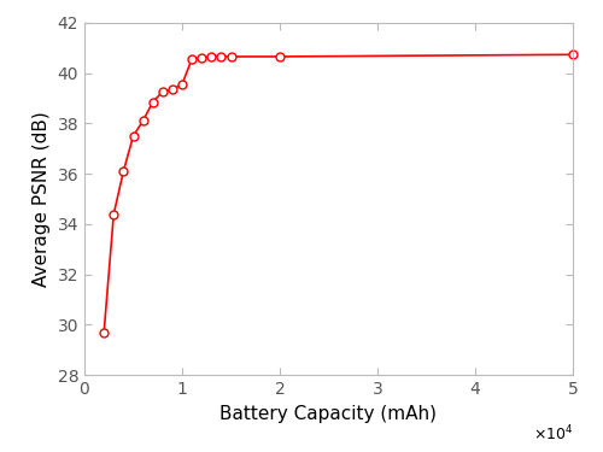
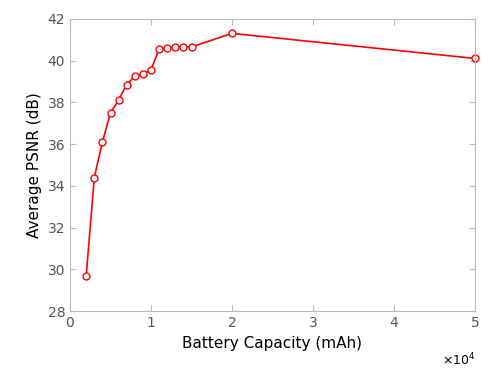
2: 40.65 -> 41.30
5: 40.73 -> 40.10
